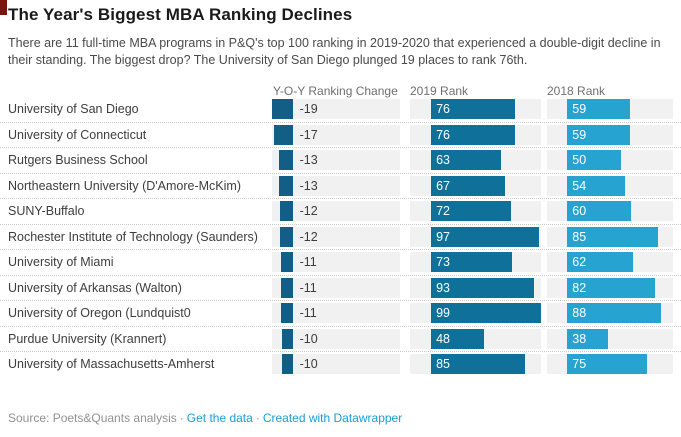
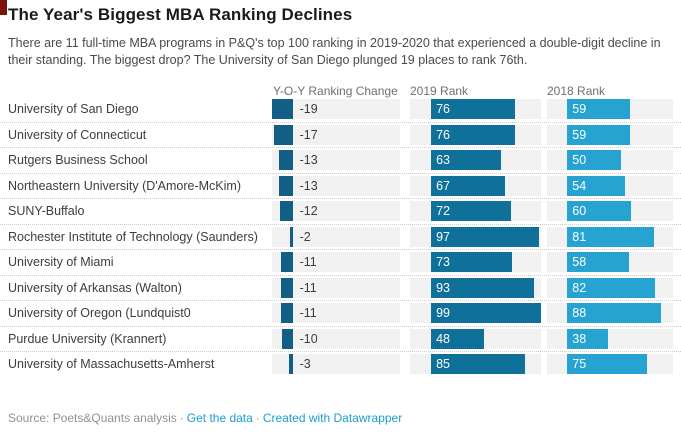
Y-O-Y Ranking Change/Rochester Institute of Technology (Saunders): -12 -> -2
2018 Rank/Rochester Institute of Technology (Saunders): 85 -> 81
2018 Rank/University of Miami: 62 -> 58
Y-O-Y Ranking Change/University of Massachusetts-Amherst: -10 -> -3
